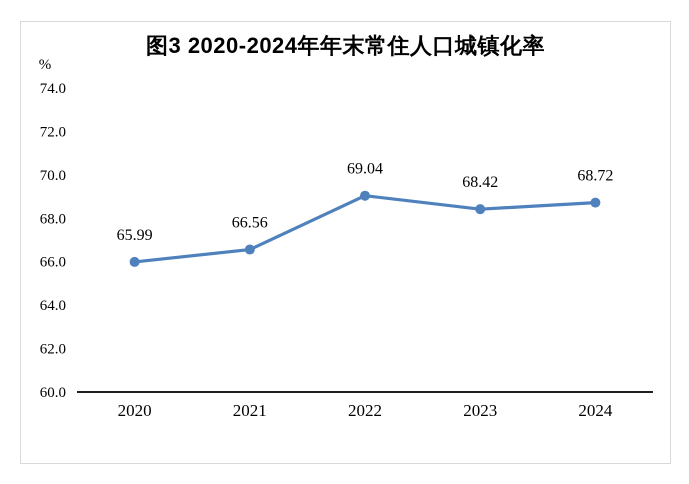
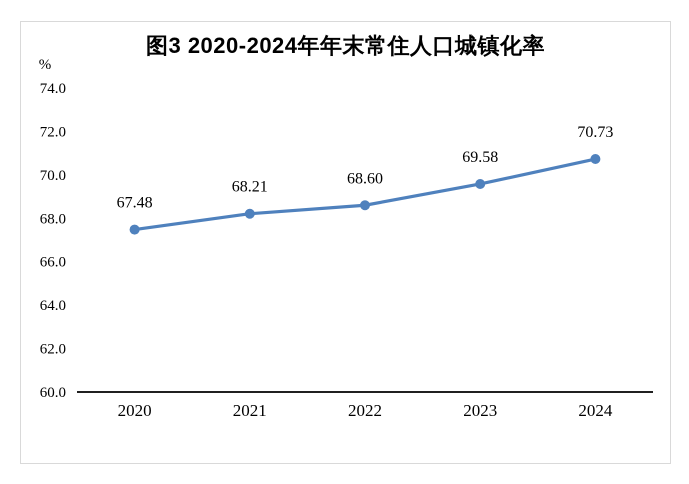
2020: 65.99 -> 67.48
2021: 66.56 -> 68.21
2022: 69.04 -> 68.60
2023: 68.42 -> 69.58
2024: 68.72 -> 70.73
